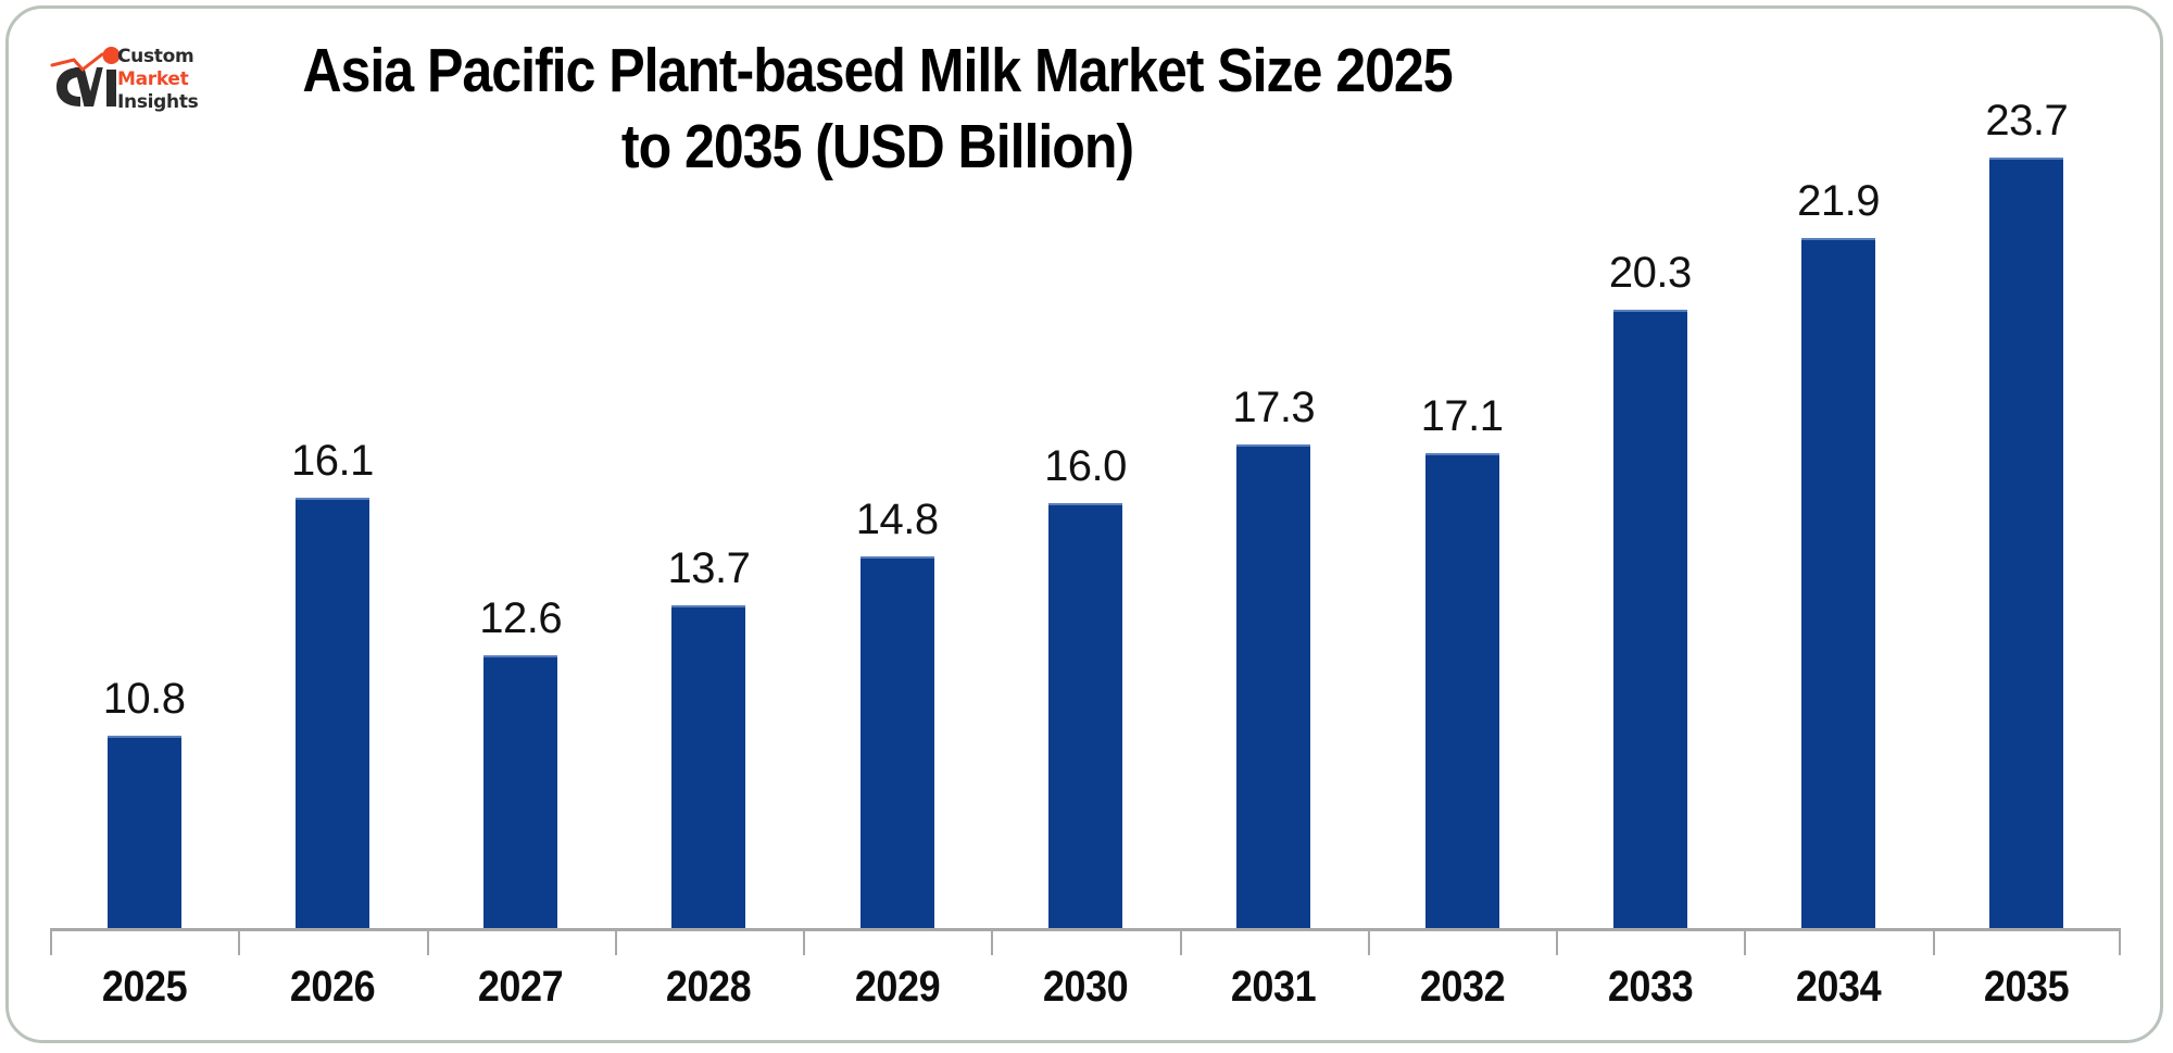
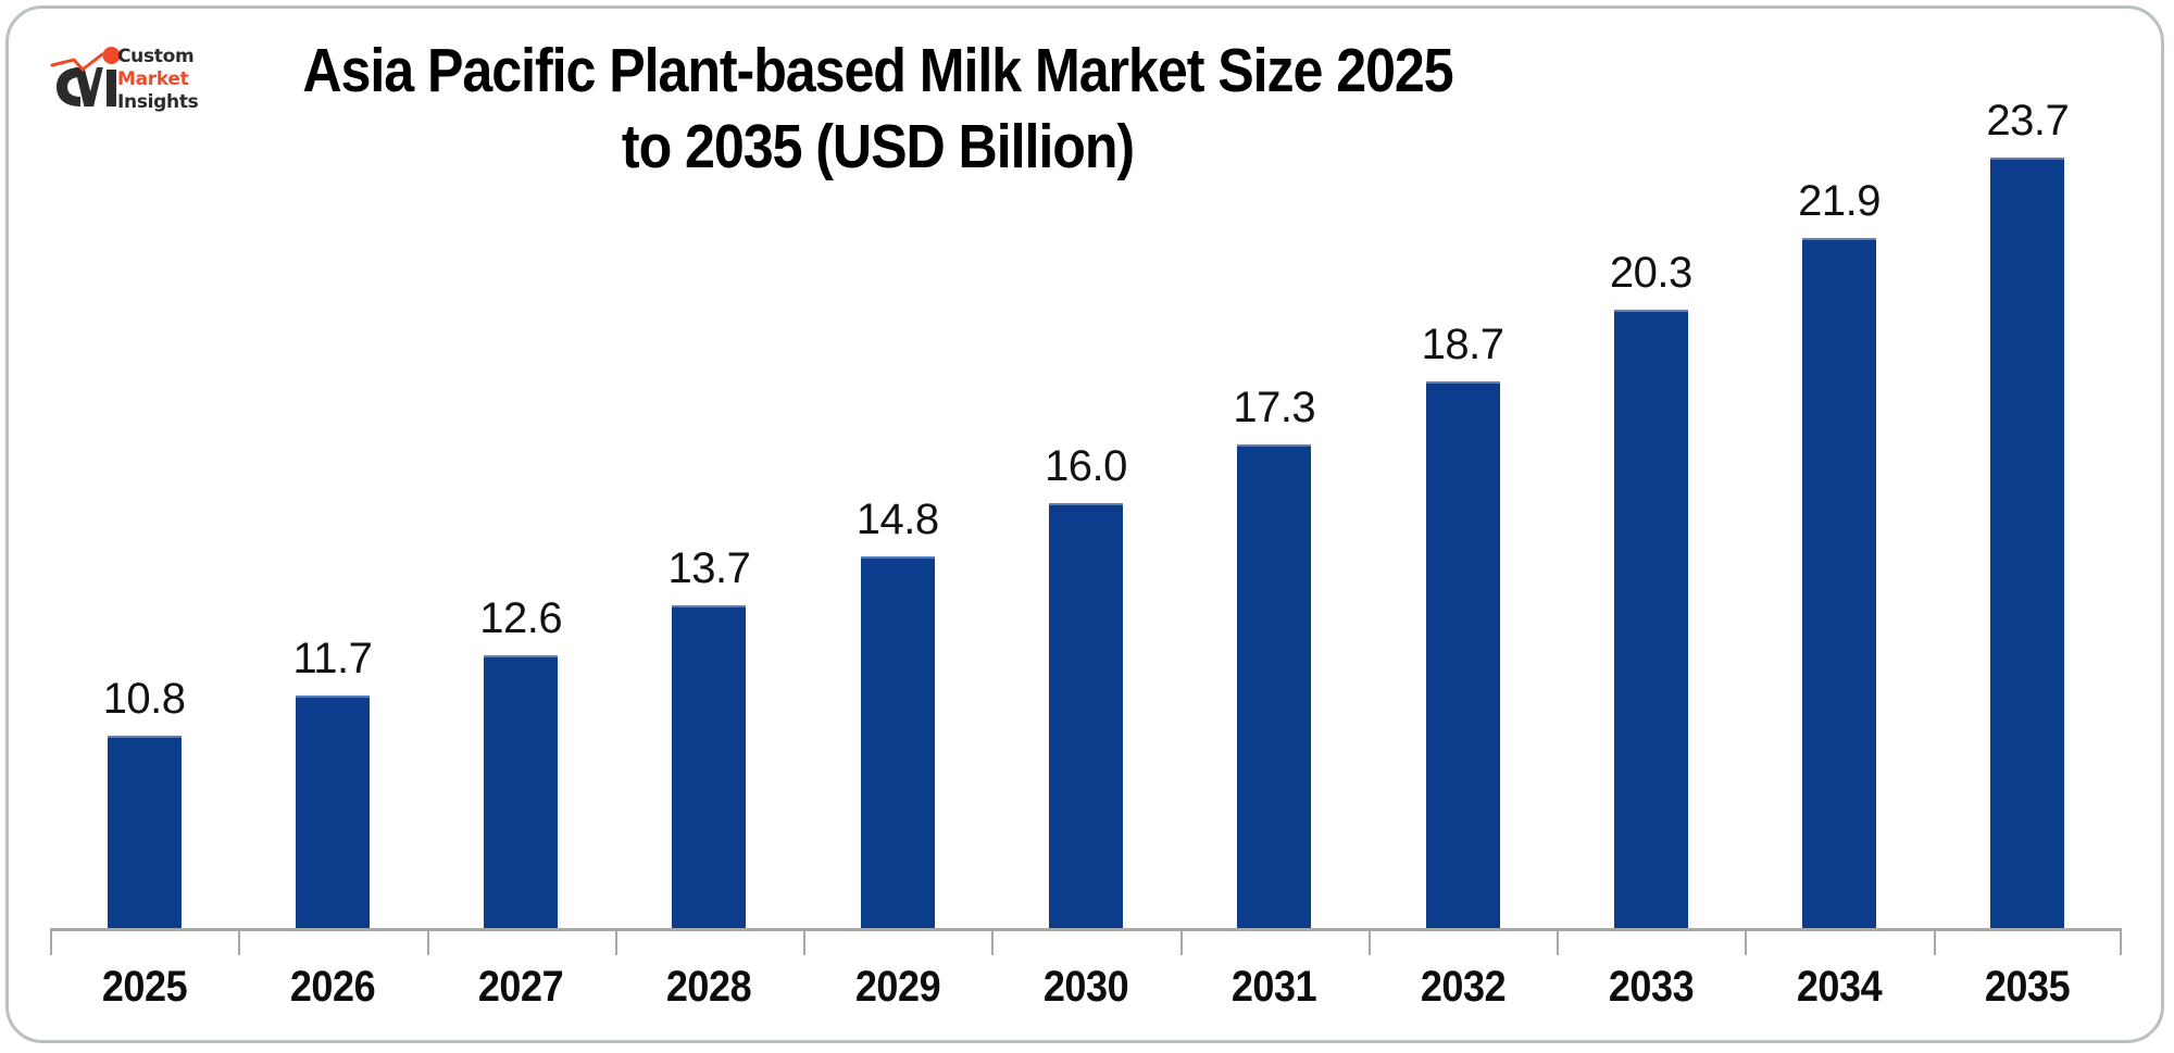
2026: 16.1 -> 11.7
2032: 17.1 -> 18.7
